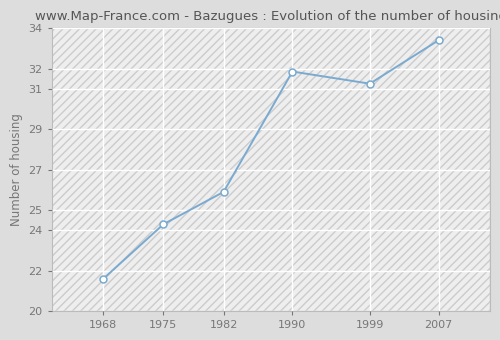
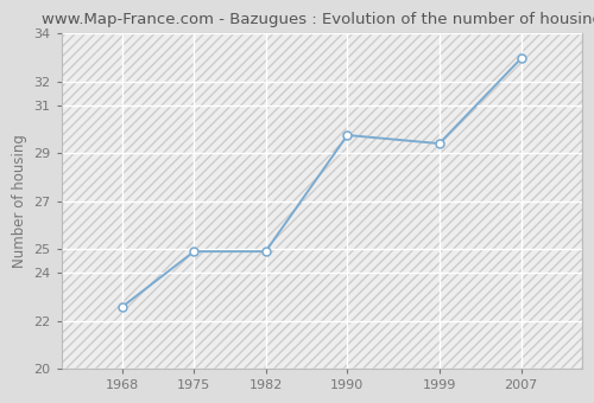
1968: 21.60 -> 22.60
1975: 24.30 -> 24.90
1982: 25.90 -> 24.90
1990: 31.85 -> 29.75
1999: 31.25 -> 29.40
2007: 33.40 -> 32.95
